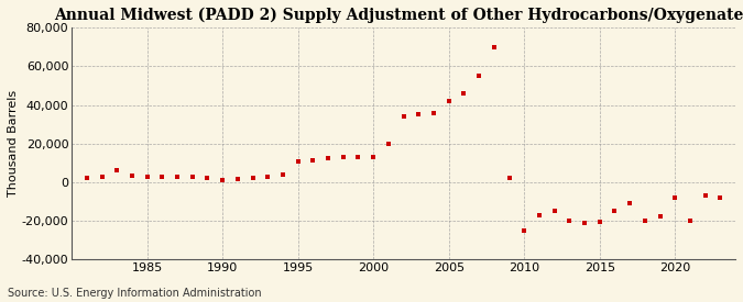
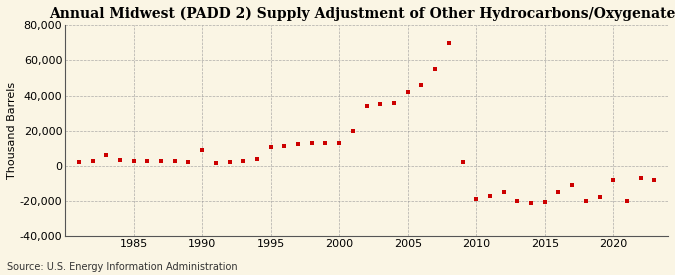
1990: 1,000 -> 9,000
2010: -25,000 -> -19,000
